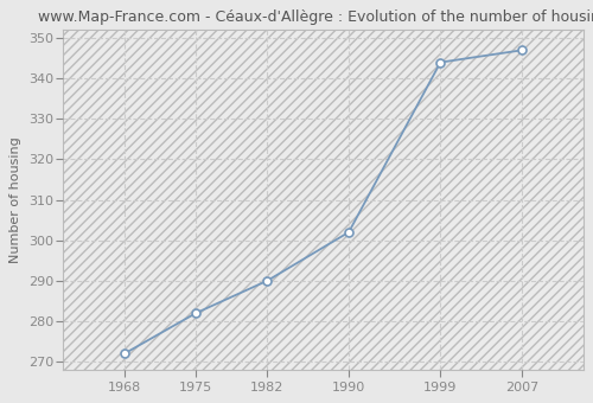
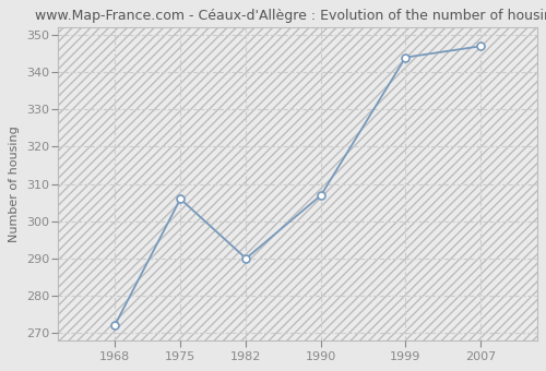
1975: 282 -> 306
1990: 302 -> 307
